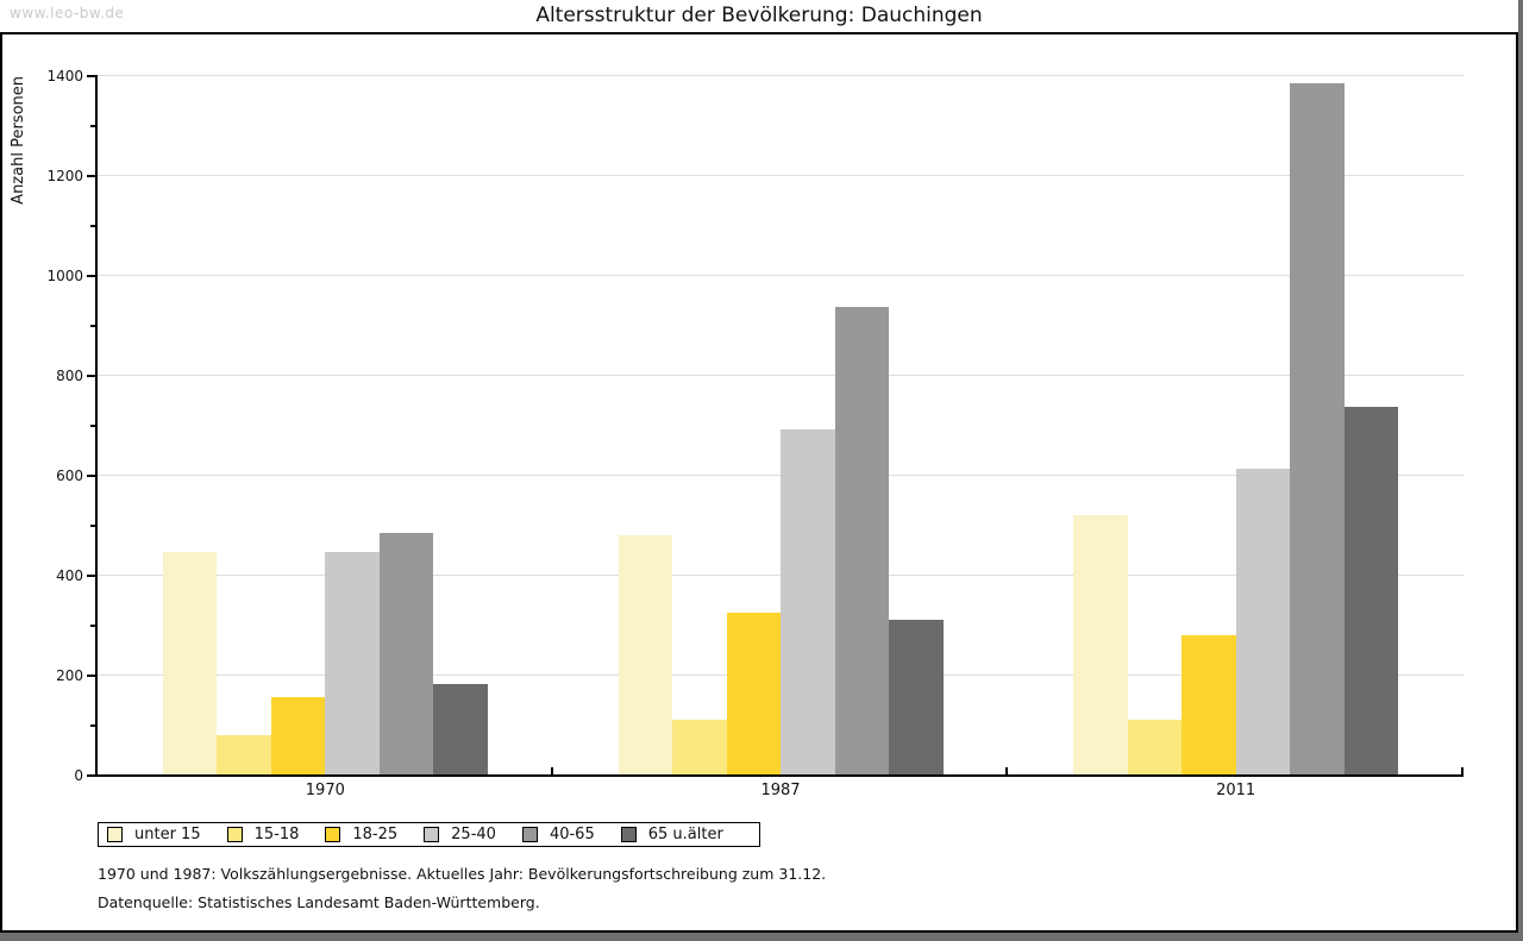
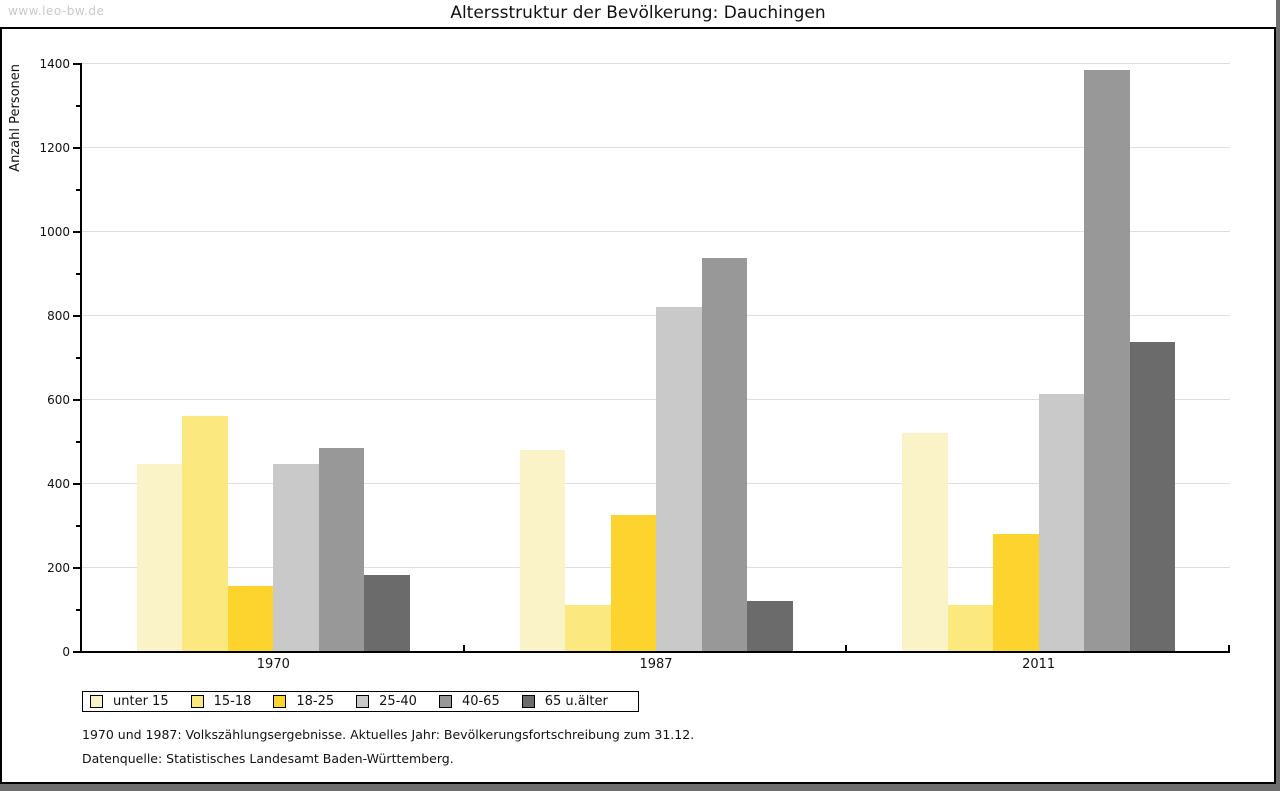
15-18/1970: 80 -> 560
25-40/1987: 690 -> 820
65 u.älter/1987: 310 -> 120
